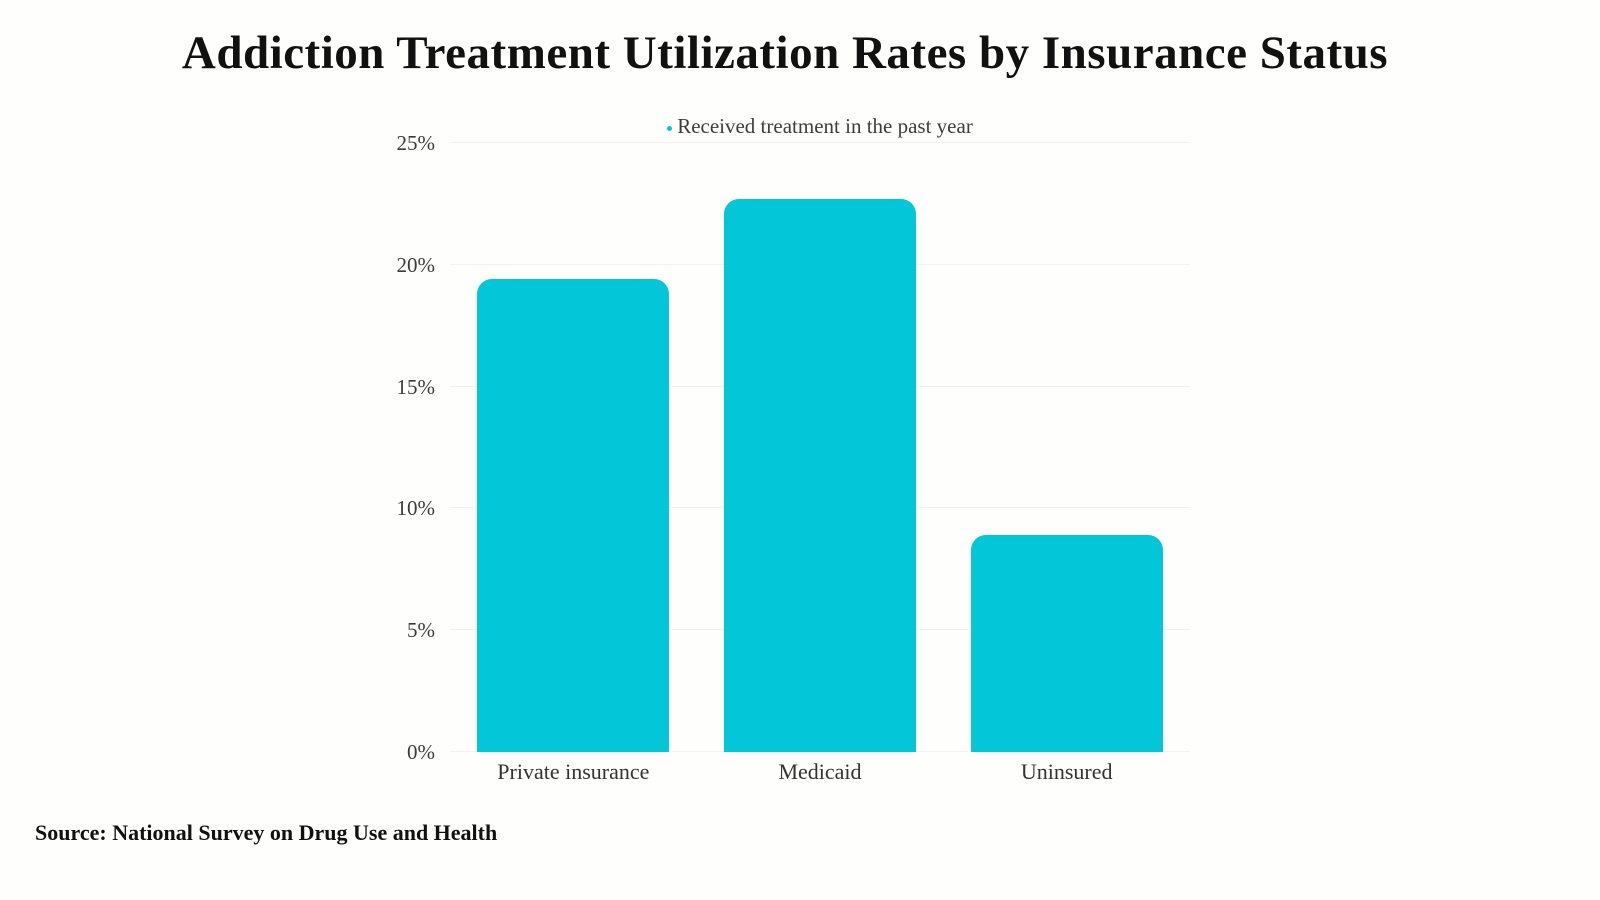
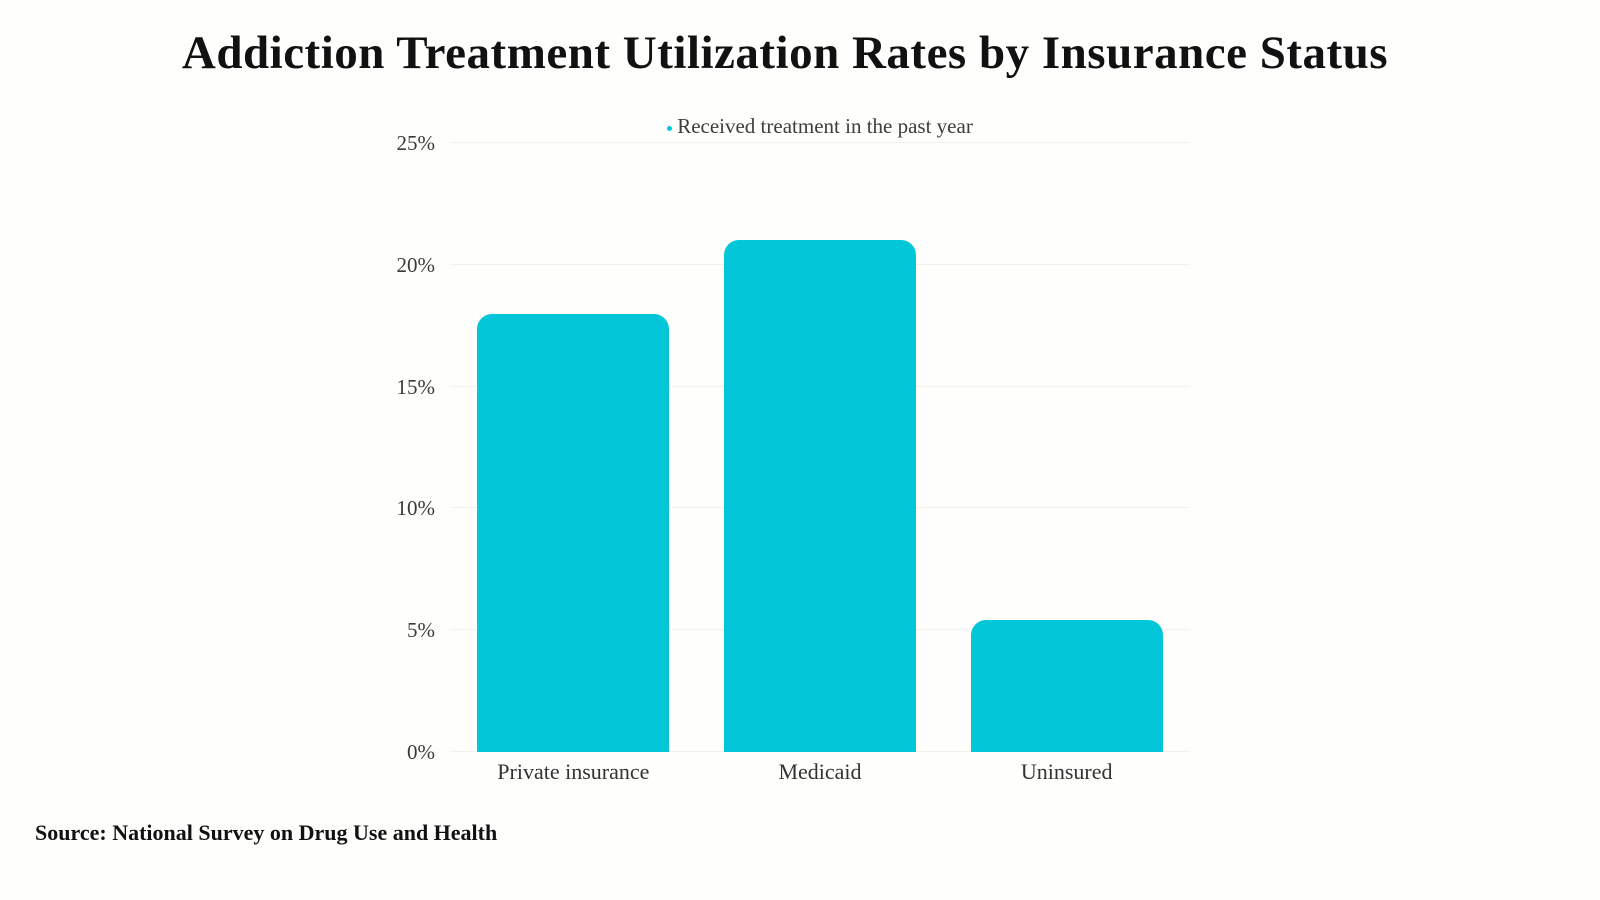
Private insurance: 19.4% -> 18.0%
Medicaid: 22.7% -> 21.0%
Uninsured: 8.9% -> 5.4%
